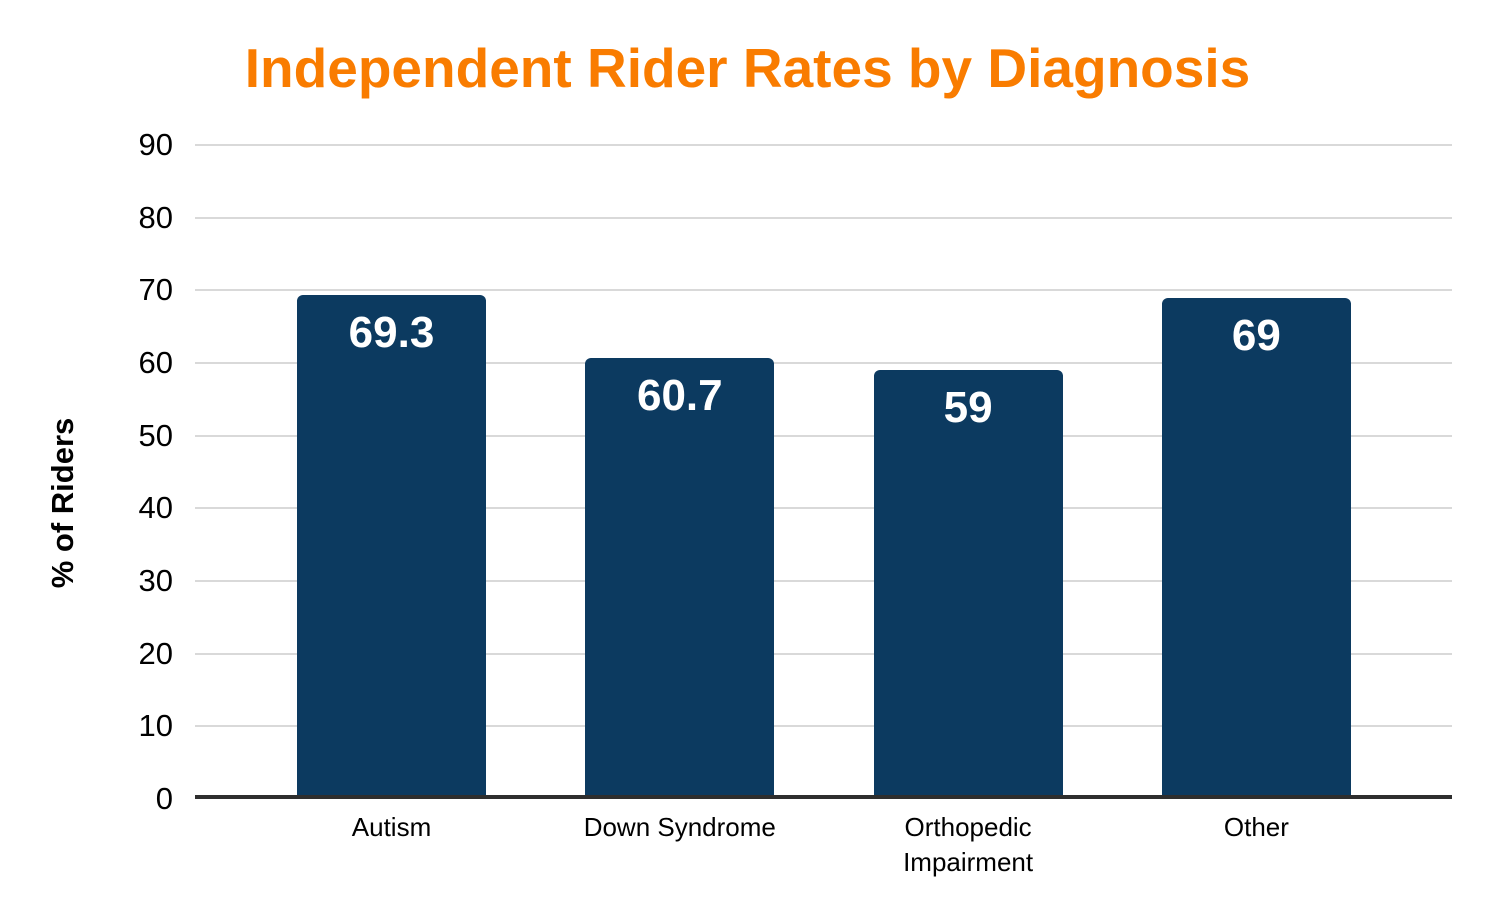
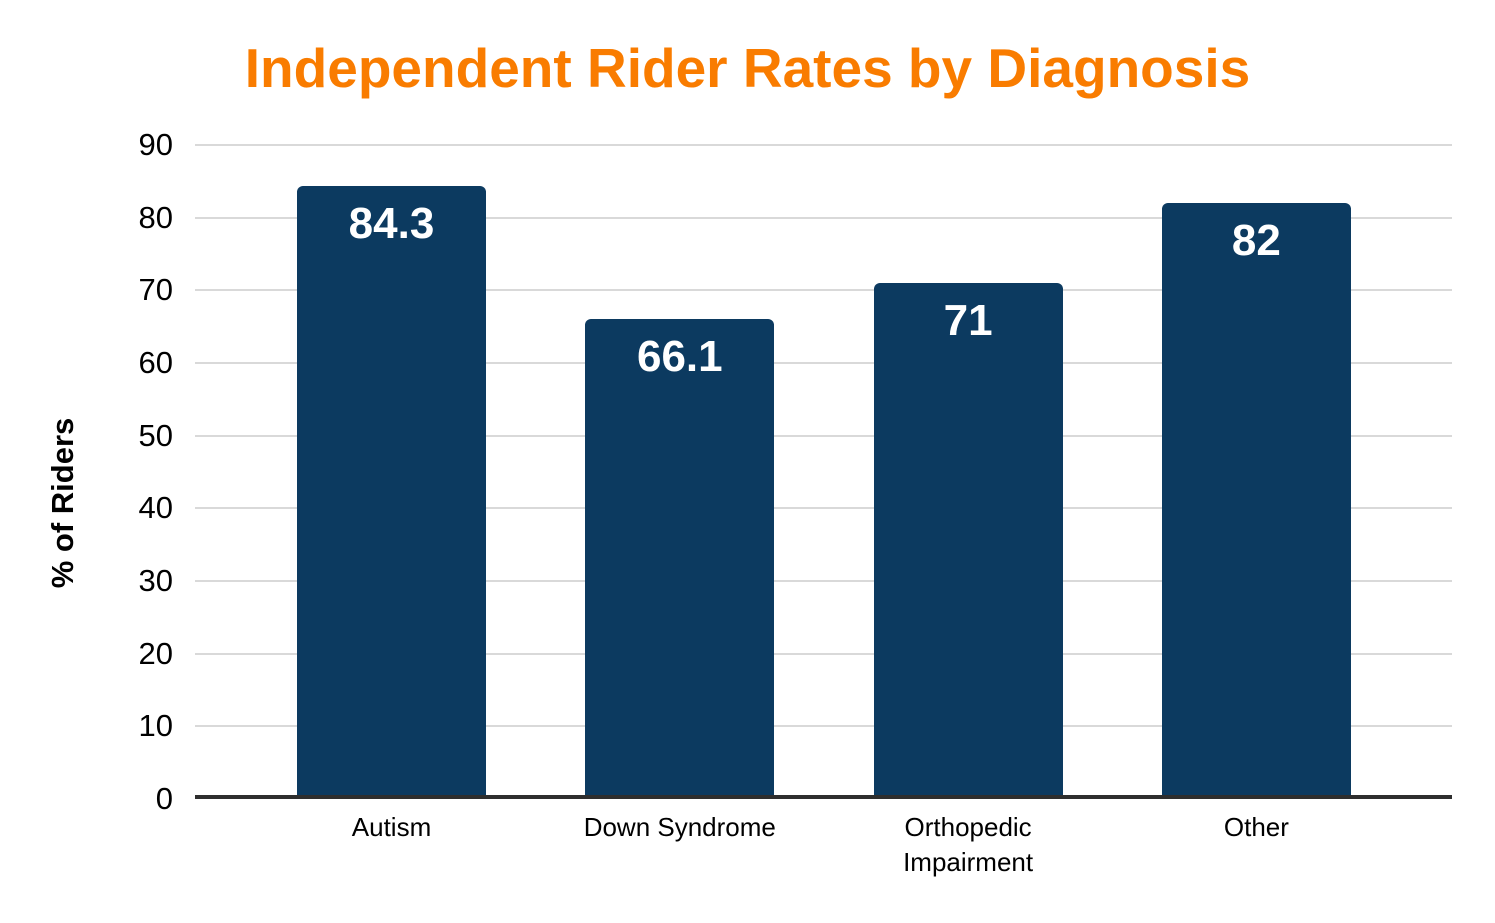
Autism: 69.3 -> 84.3
Down Syndrome: 60.7 -> 66.1
Orthopedic Impairment: 59 -> 71
Other: 69 -> 82
